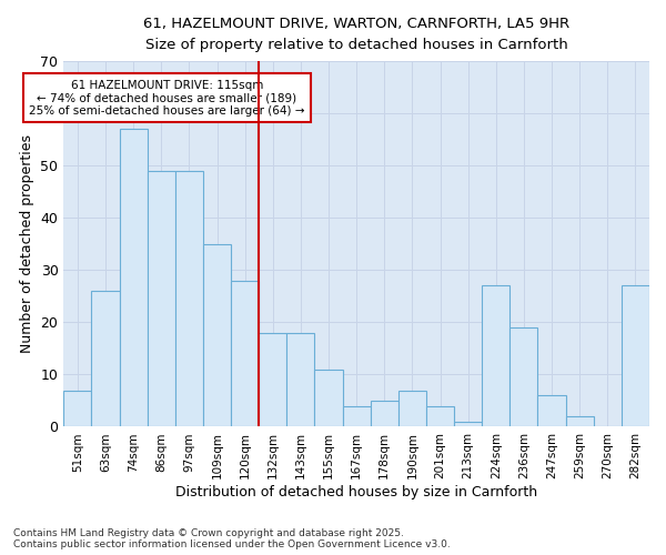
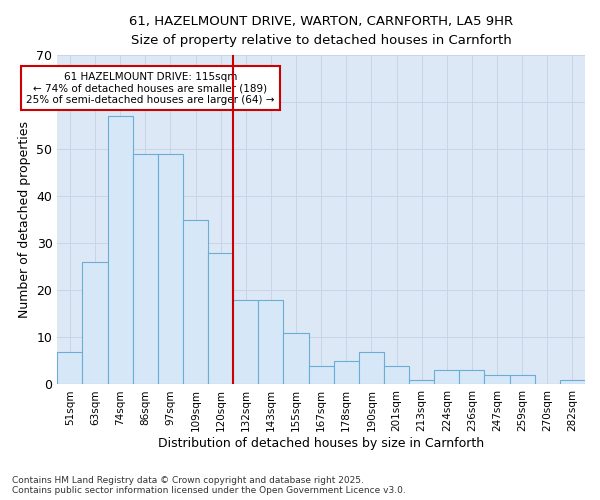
224sqm: 27 -> 3
236sqm: 19 -> 3
247sqm: 6 -> 2
282sqm: 27 -> 1
